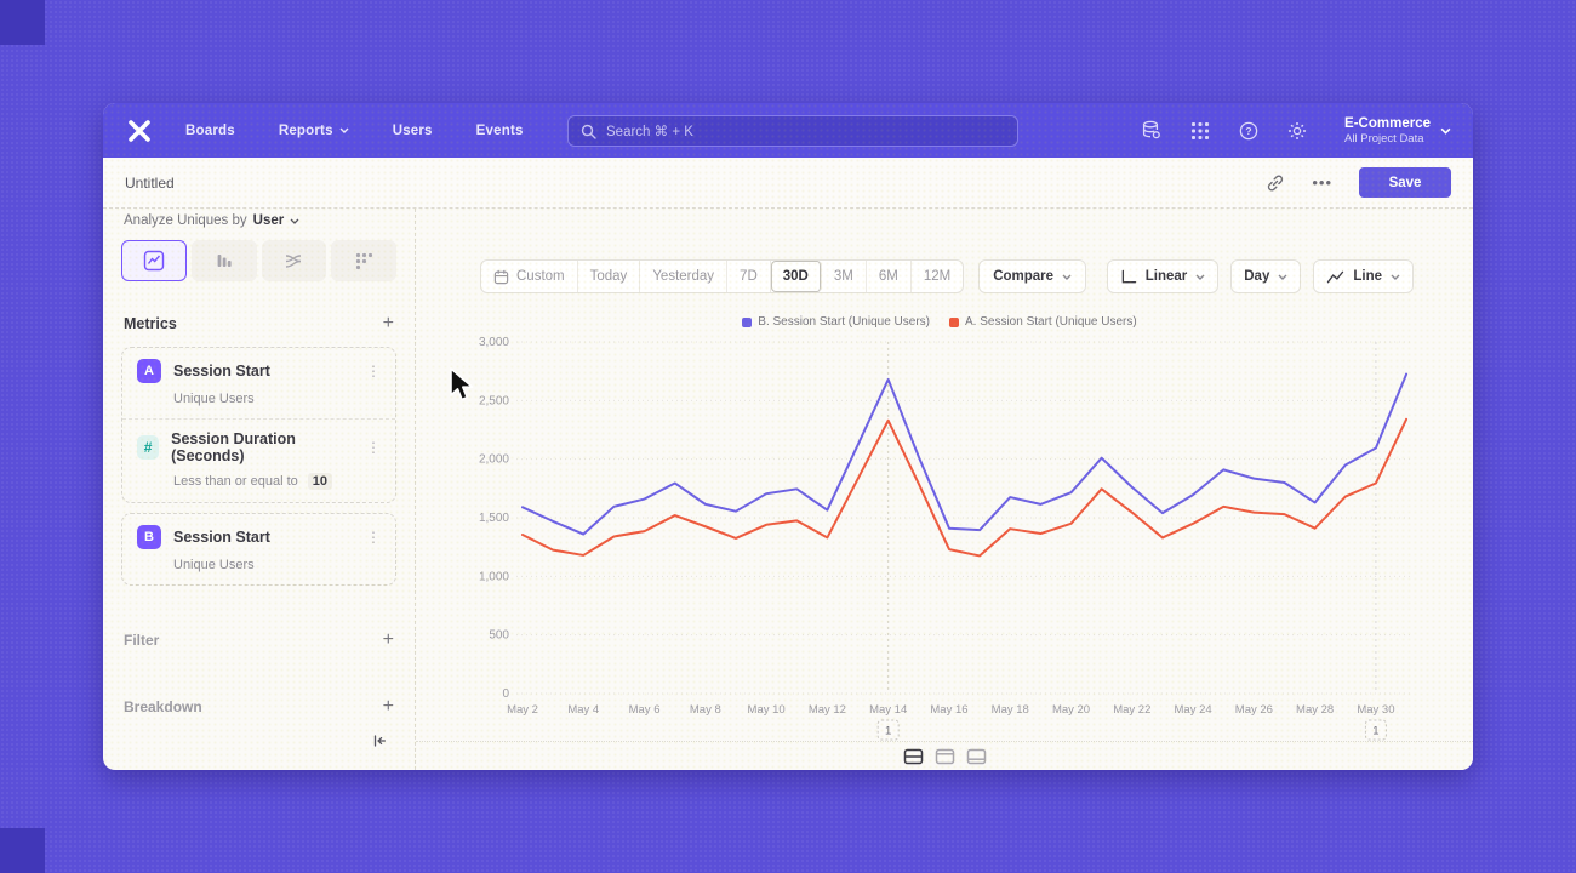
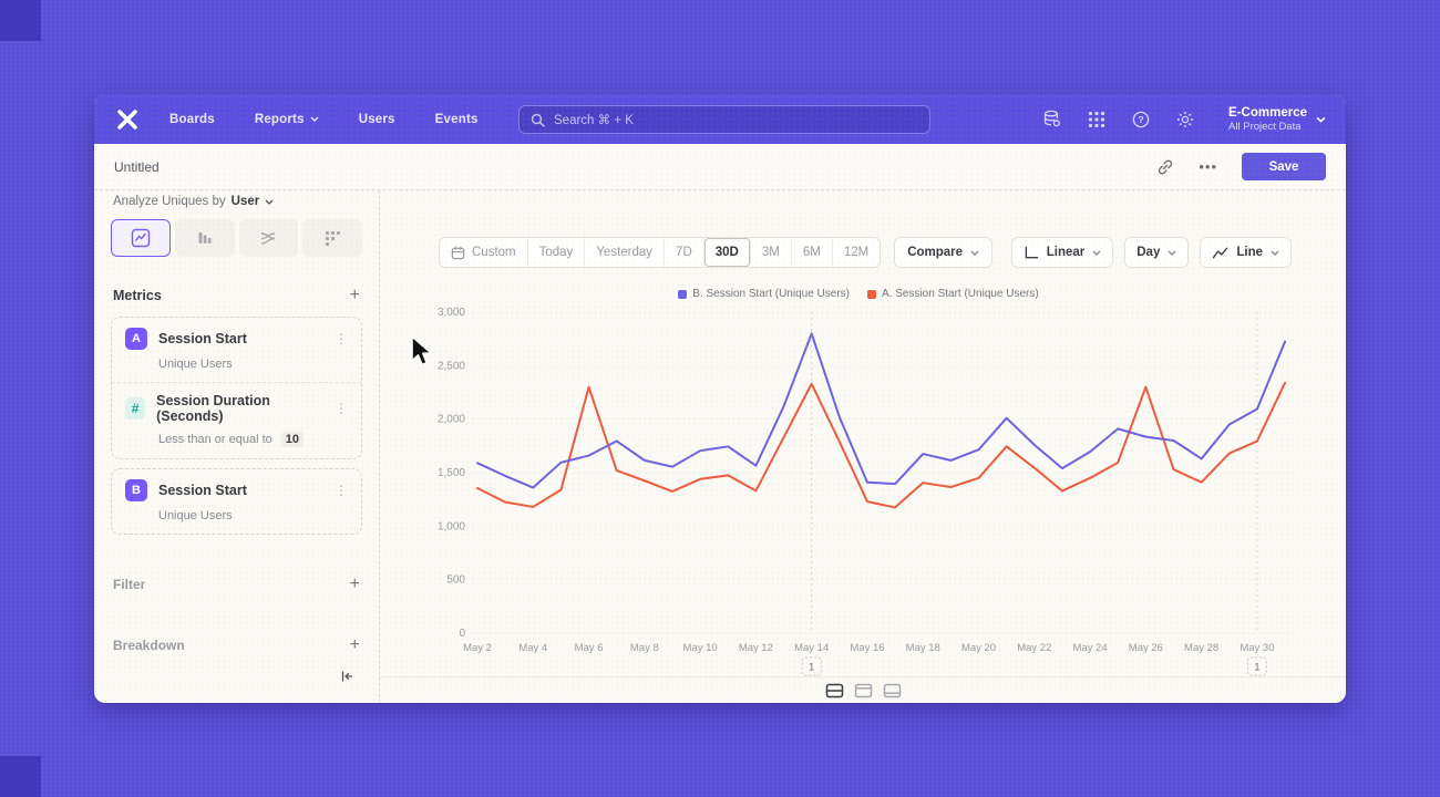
A. Session Start (Unique Users)/May 6: 1400 -> 2300
B. Session Start (Unique Users)/May 14: 2700 -> 2800
A. Session Start (Unique Users)/May 26: 1500 -> 2300
